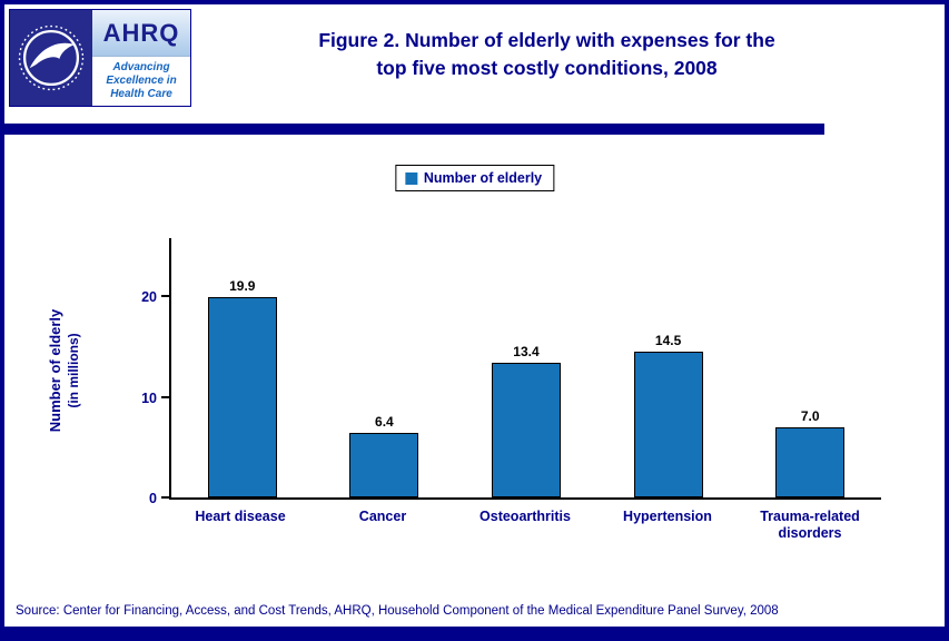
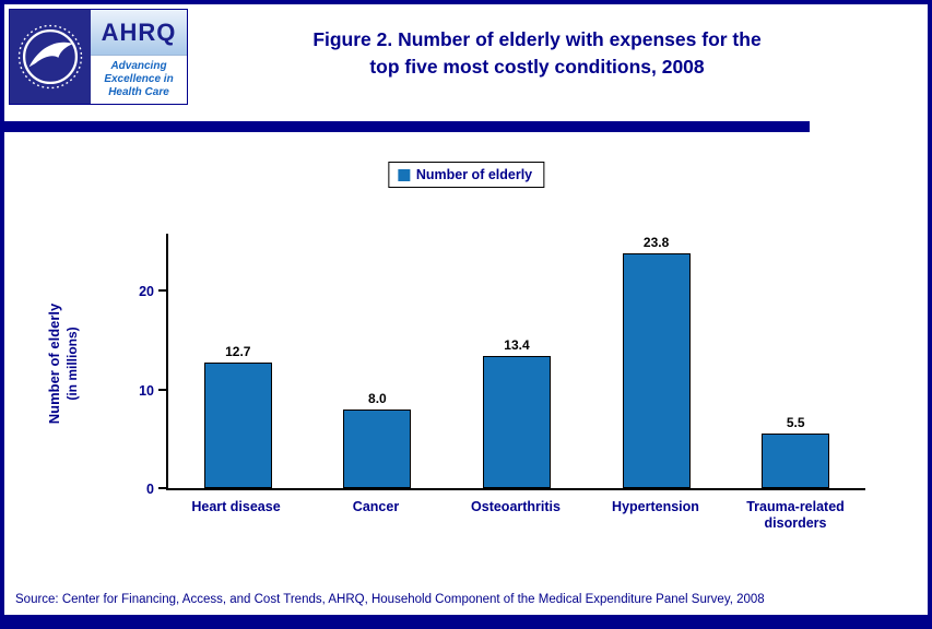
Heart disease: 19.9 -> 12.7
Cancer: 6.4 -> 8.0
Hypertension: 14.5 -> 23.8
Trauma-related disorders: 7.0 -> 5.5
